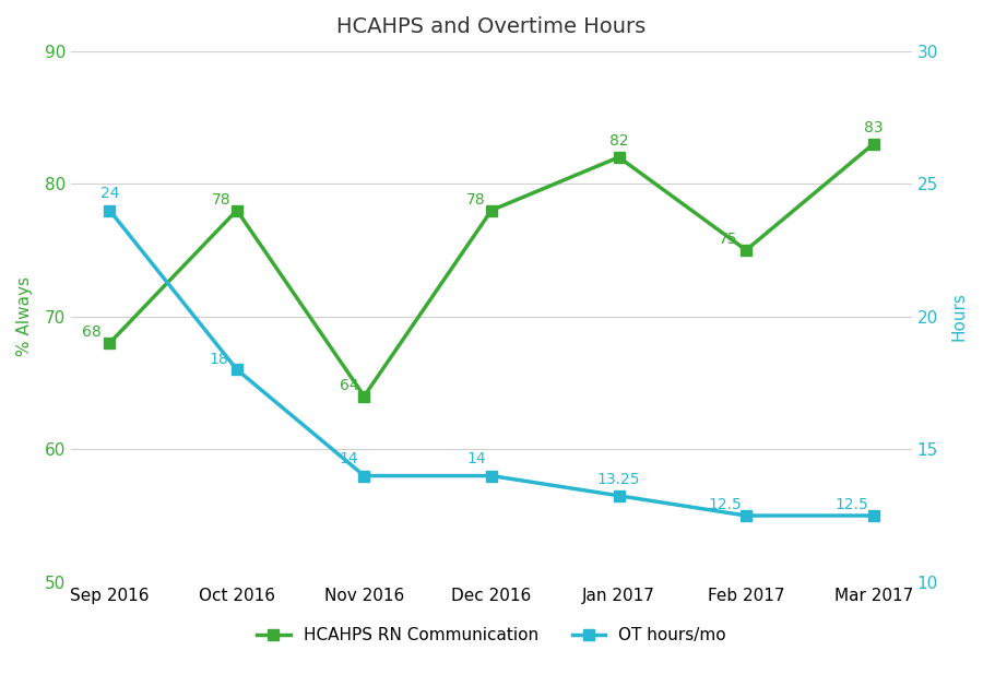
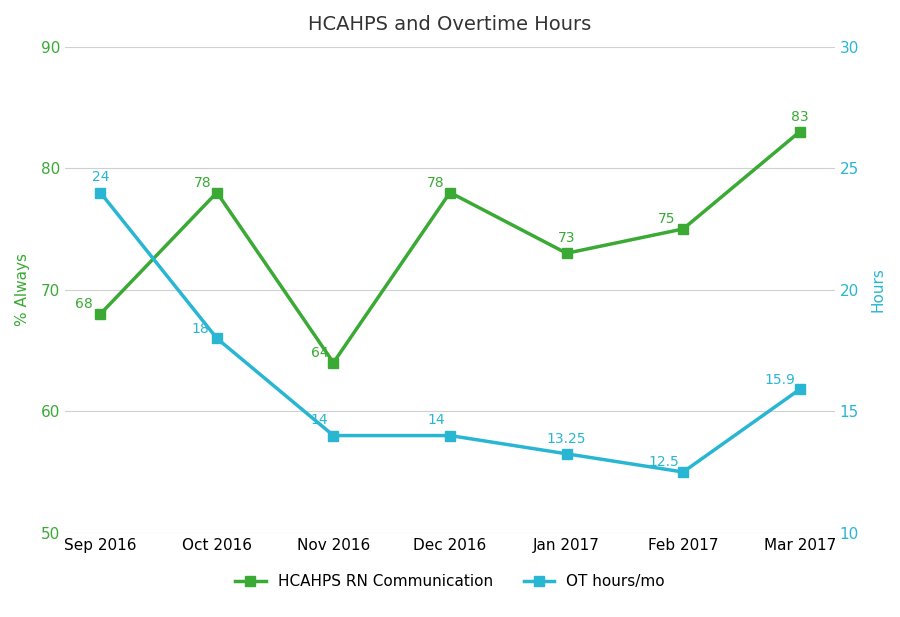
HCAHPS RN Communication/Jan 2017: 82 -> 73
OT hours/mo/Mar 2017: 12.5 -> 15.9
